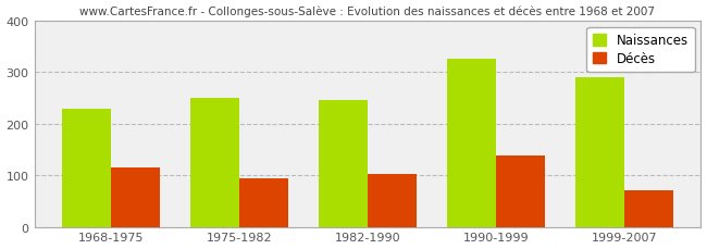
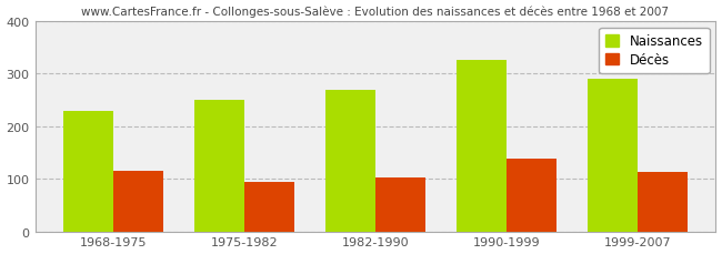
Naissances/1982-1990: 245 -> 268
Décès/1999-2007: 70 -> 113
